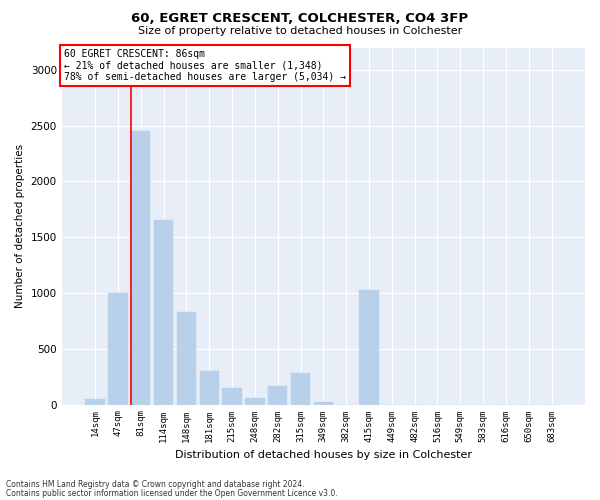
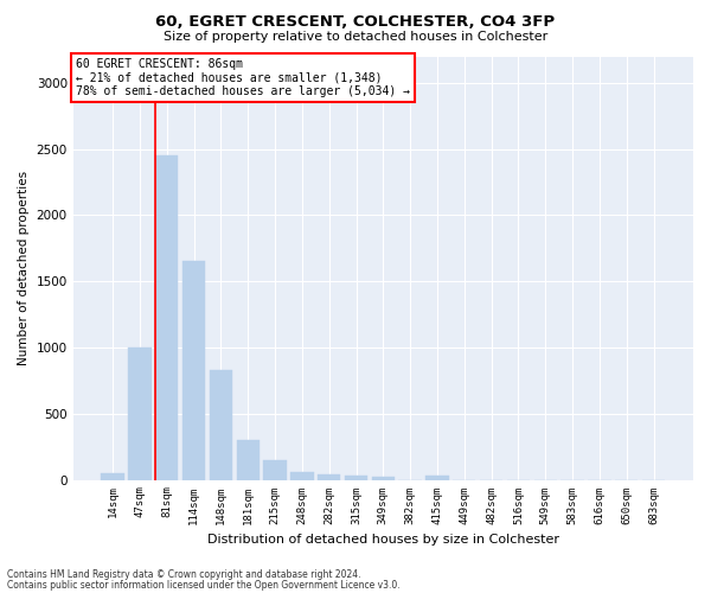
282sqm: 170 -> 40
315sqm: 280 -> 40
415sqm: 1030 -> 40
